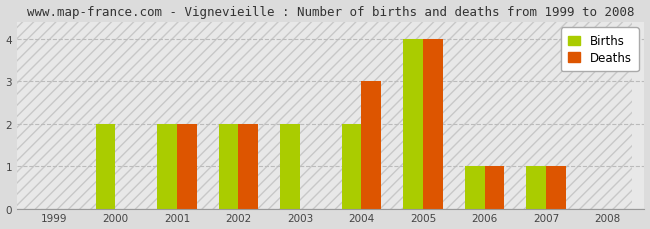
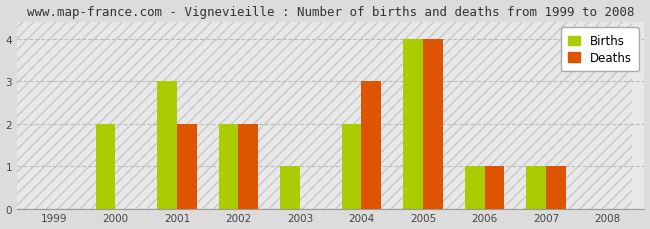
Births/2001: 2 -> 3
Births/2003: 2 -> 1
